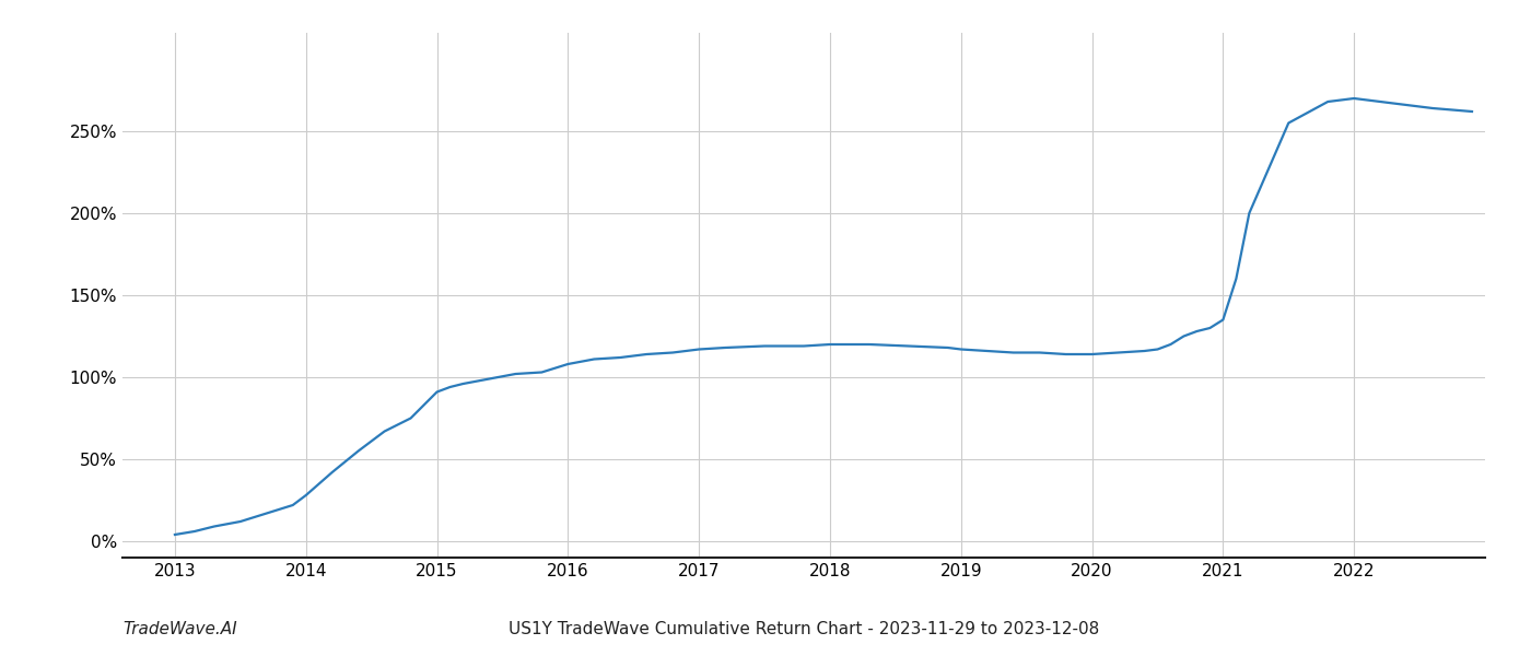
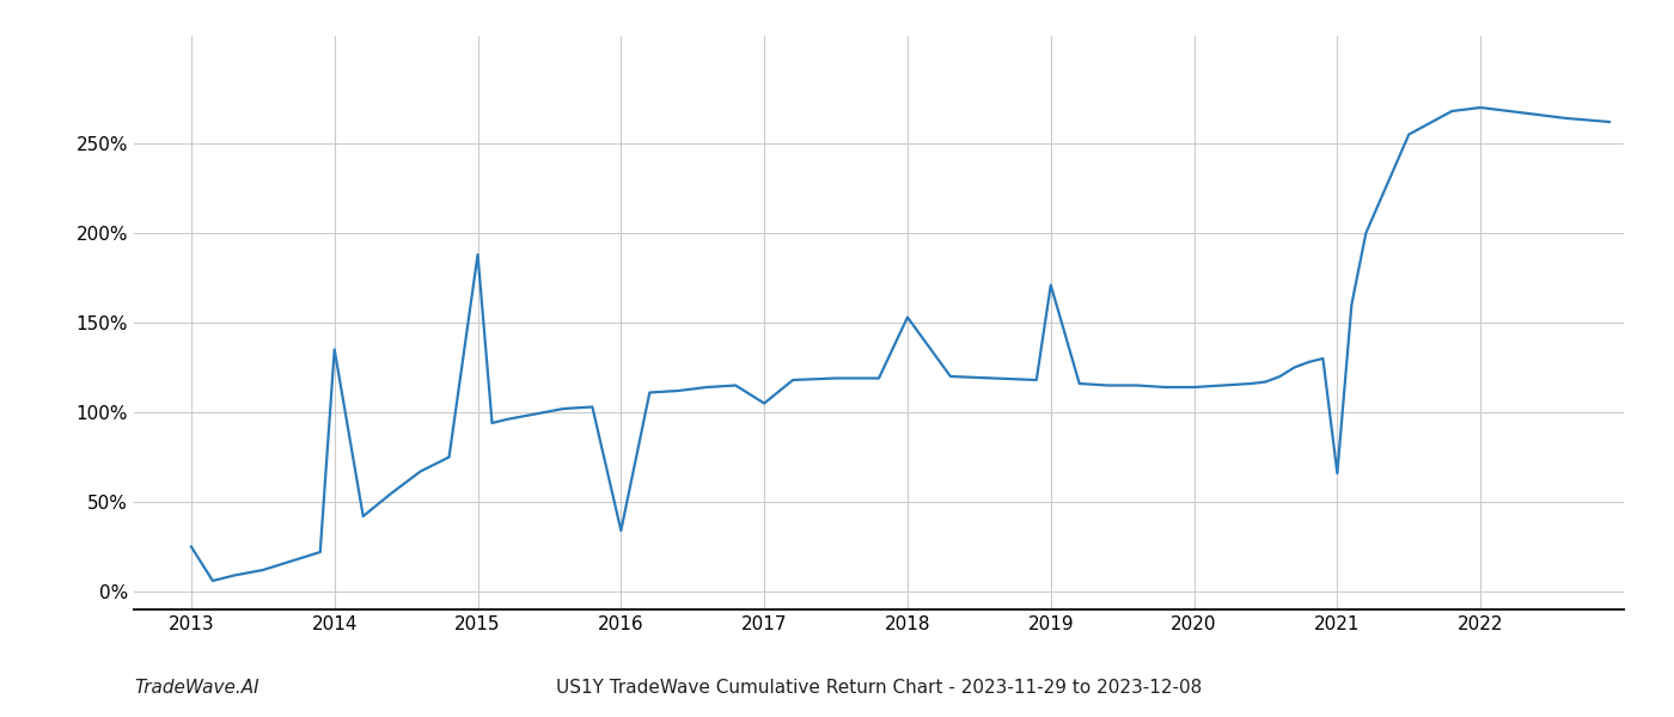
2013: 4% -> 25%
2014: 28% -> 135%
2015: 91% -> 188%
2016: 108% -> 34%
2017: 117% -> 105%
2018: 120% -> 153%
2019: 117% -> 171%
2021: 135% -> 66%
